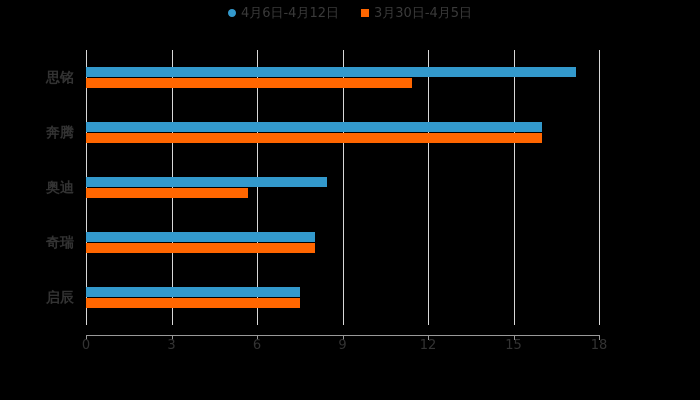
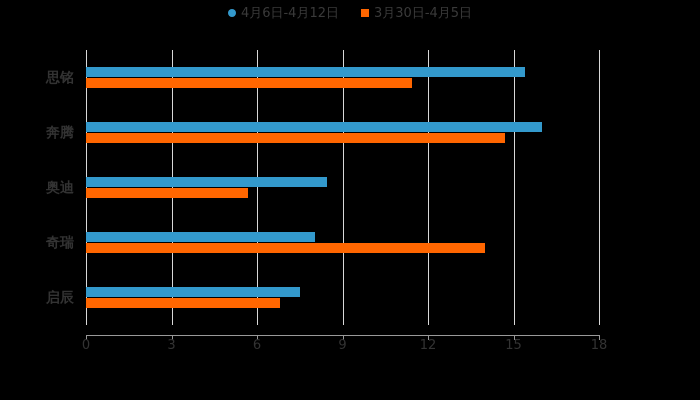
4月6日-4月12日/思铭: 17.2 -> 15.4
3月30日-4月5日/奔腾: 16.0 -> 14.7
3月30日-4月5日/奇瑞: 8.1 -> 14.0
3月30日-4月5日/启辰: 7.5 -> 6.8
